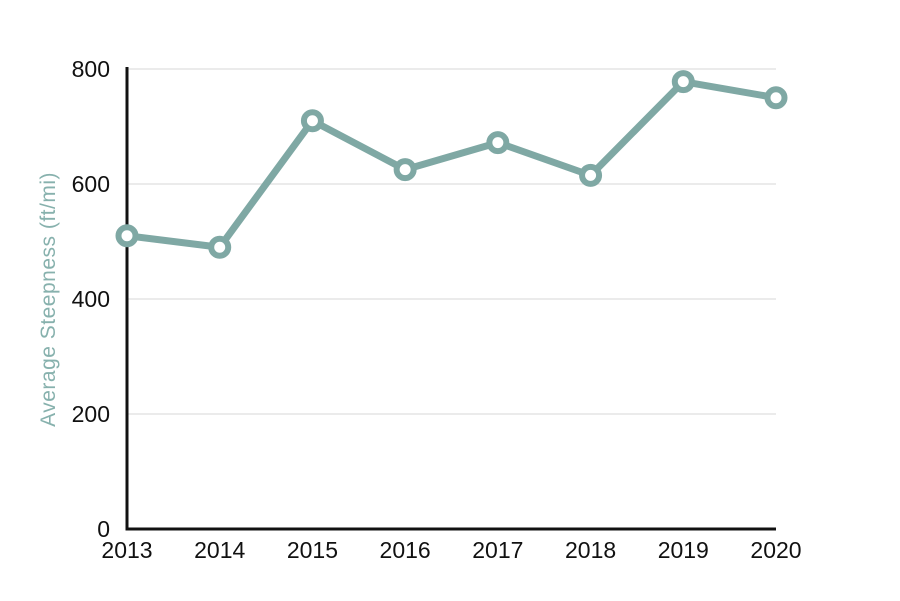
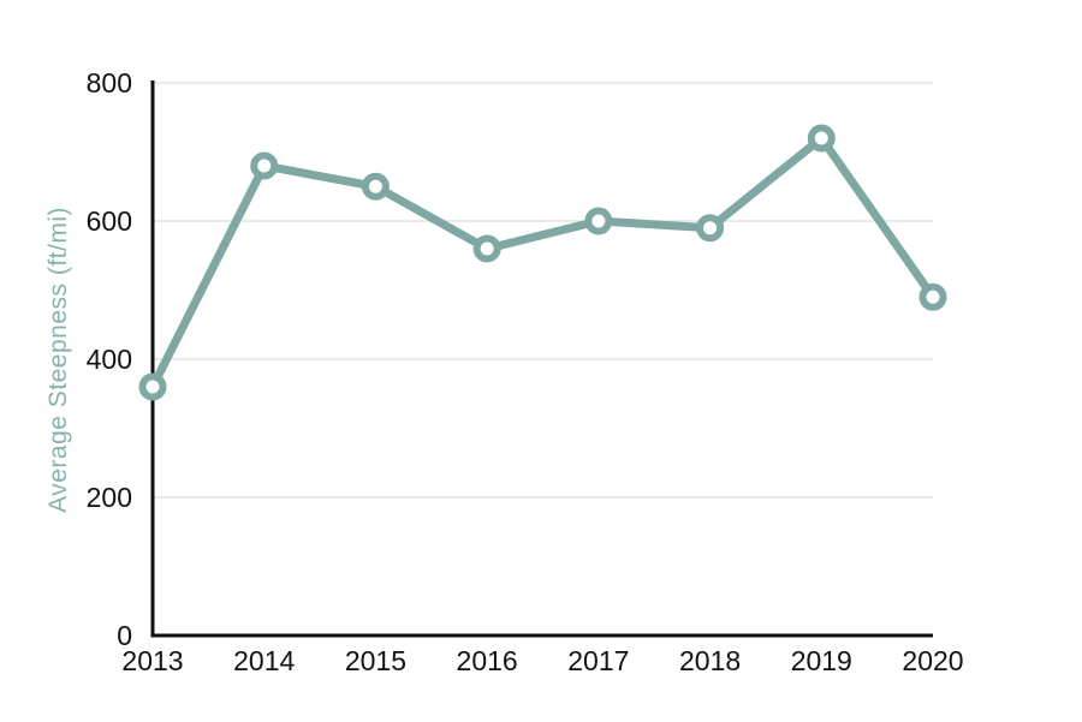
2013: 510 -> 360
2014: 490 -> 680
2015: 710 -> 650
2016: 620 -> 560
2017: 670 -> 600
2018: 620 -> 590
2019: 780 -> 720
2020: 750 -> 490
